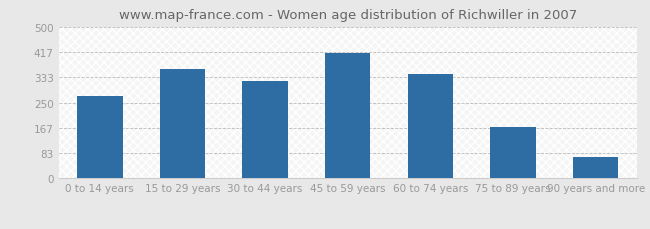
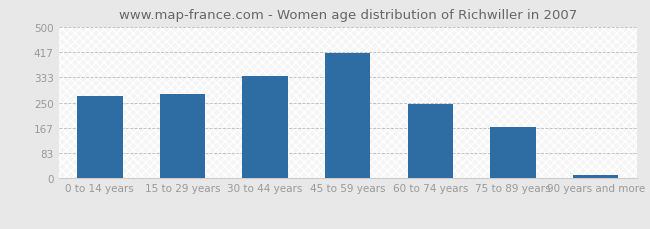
15 to 29 years: 360 -> 278
30 to 44 years: 320 -> 338
60 to 74 years: 345 -> 245
90 years and more: 70 -> 10
